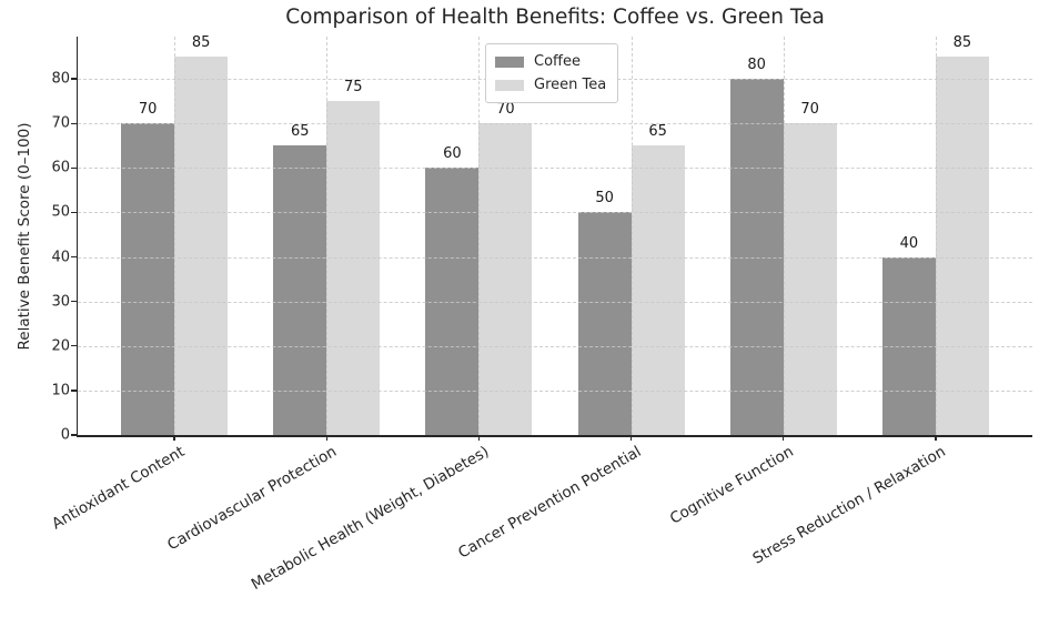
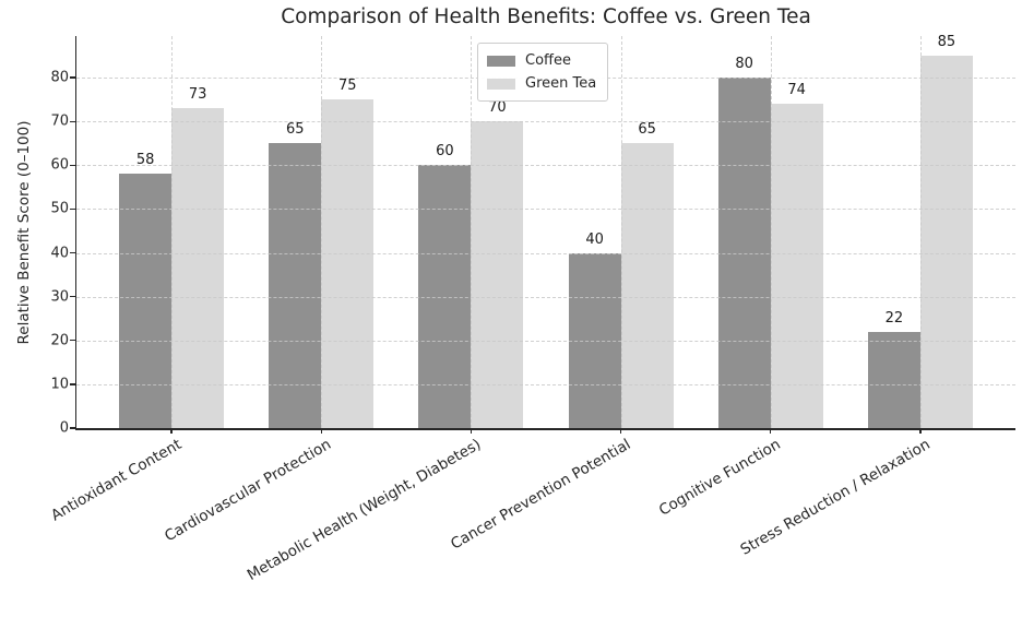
Coffee/Antioxidant Content: 70 -> 58
Green Tea/Antioxidant Content: 85 -> 73
Coffee/Cancer Prevention Potential: 50 -> 40
Green Tea/Cognitive Function: 70 -> 74
Coffee/Stress Reduction / Relaxation: 40 -> 22
